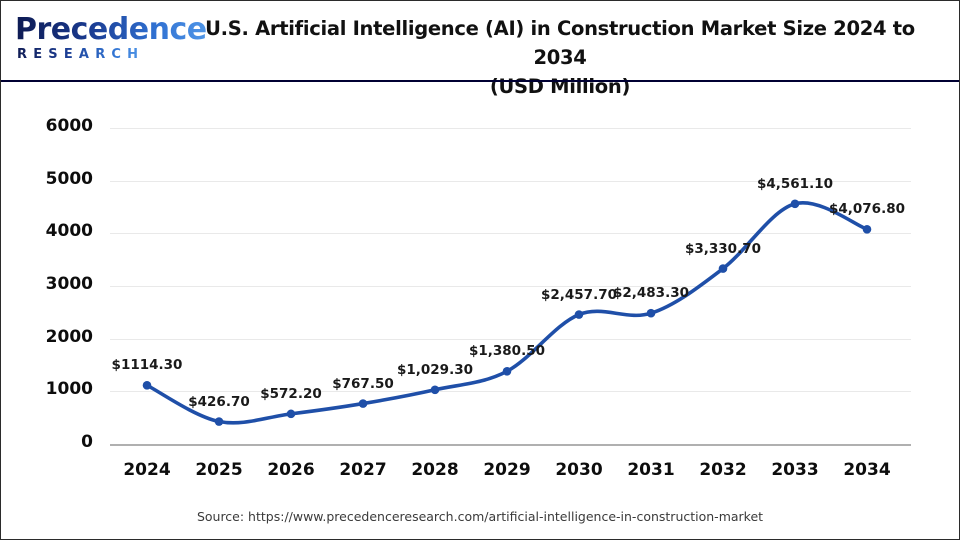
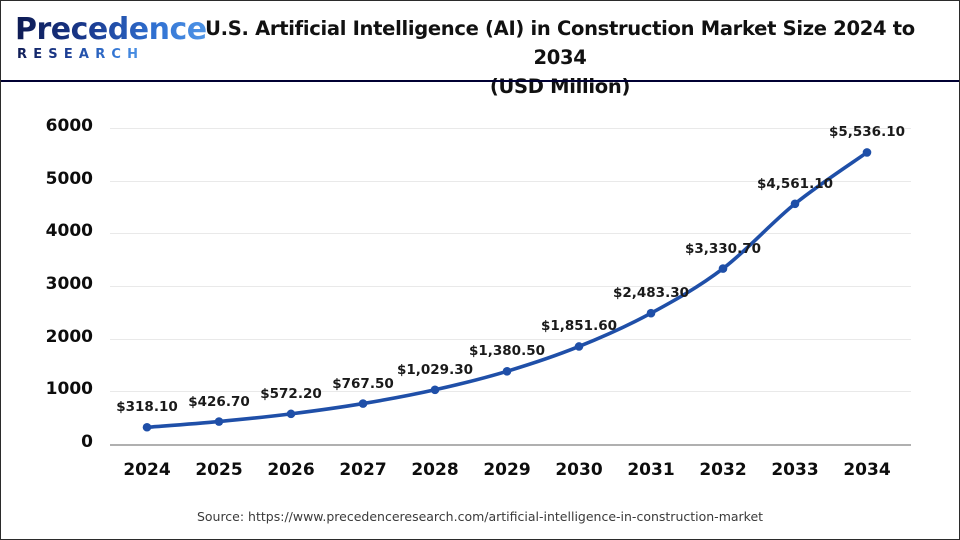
2024: $1114.30 -> $318.10
2030: $2,457.70 -> $1,851.60
2034: $4,076.80 -> $5,536.10
